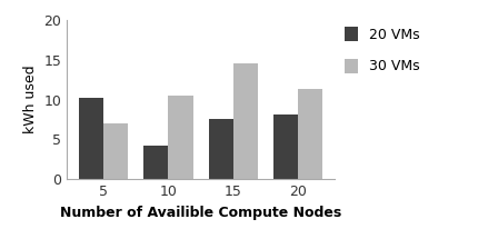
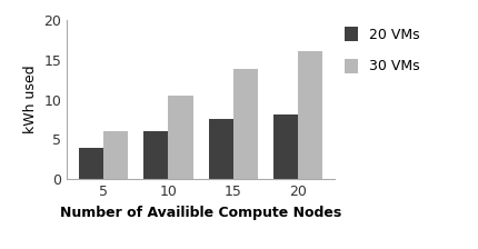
20 VMs/5: 10.2 -> 4.0
30 VMs/5: 7.0 -> 6.1
20 VMs/10: 4.2 -> 6.1
30 VMs/15: 14.6 -> 13.8
30 VMs/20: 11.4 -> 16.1
